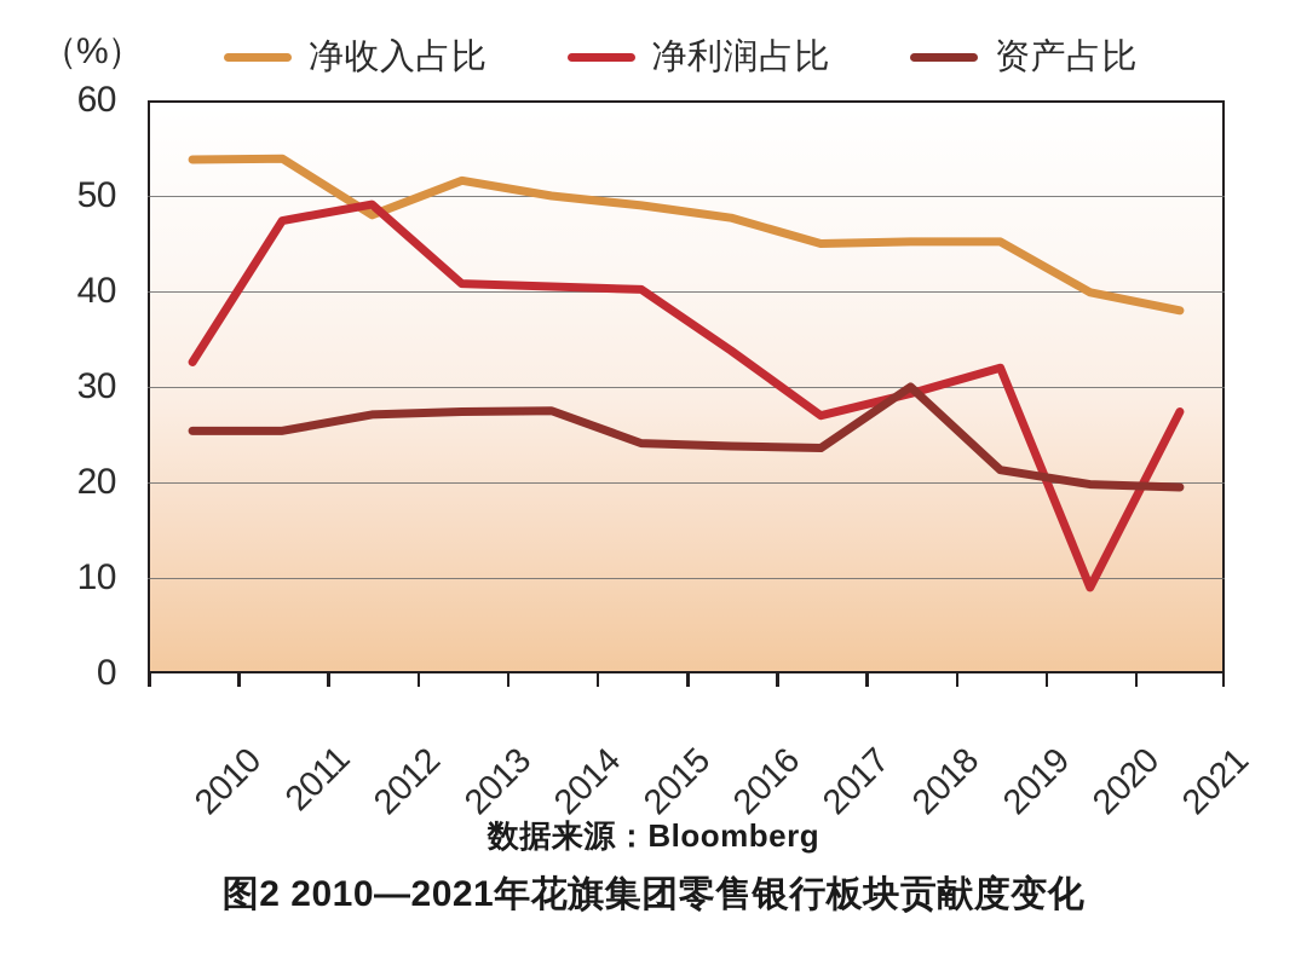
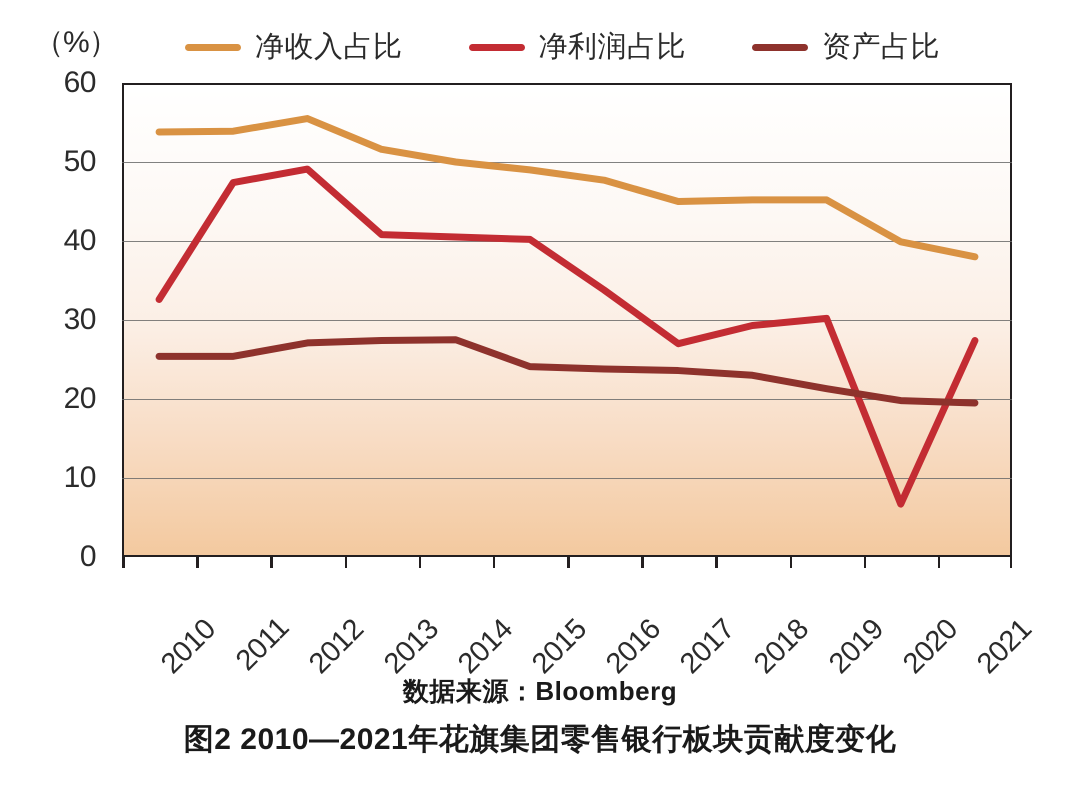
净收入占比/2012: 48 -> 56
资产占比/2018: 30 -> 23
净利润占比/2019: 32 -> 30
净利润占比/2020: 9 -> 7
